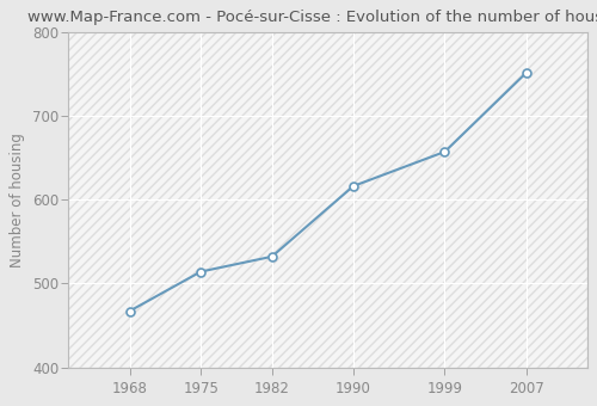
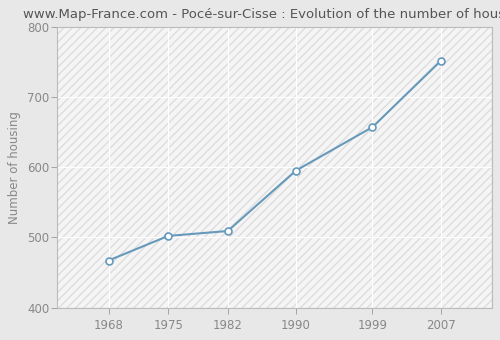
1975: 514 -> 502
1982: 532 -> 509
1990: 616 -> 595
